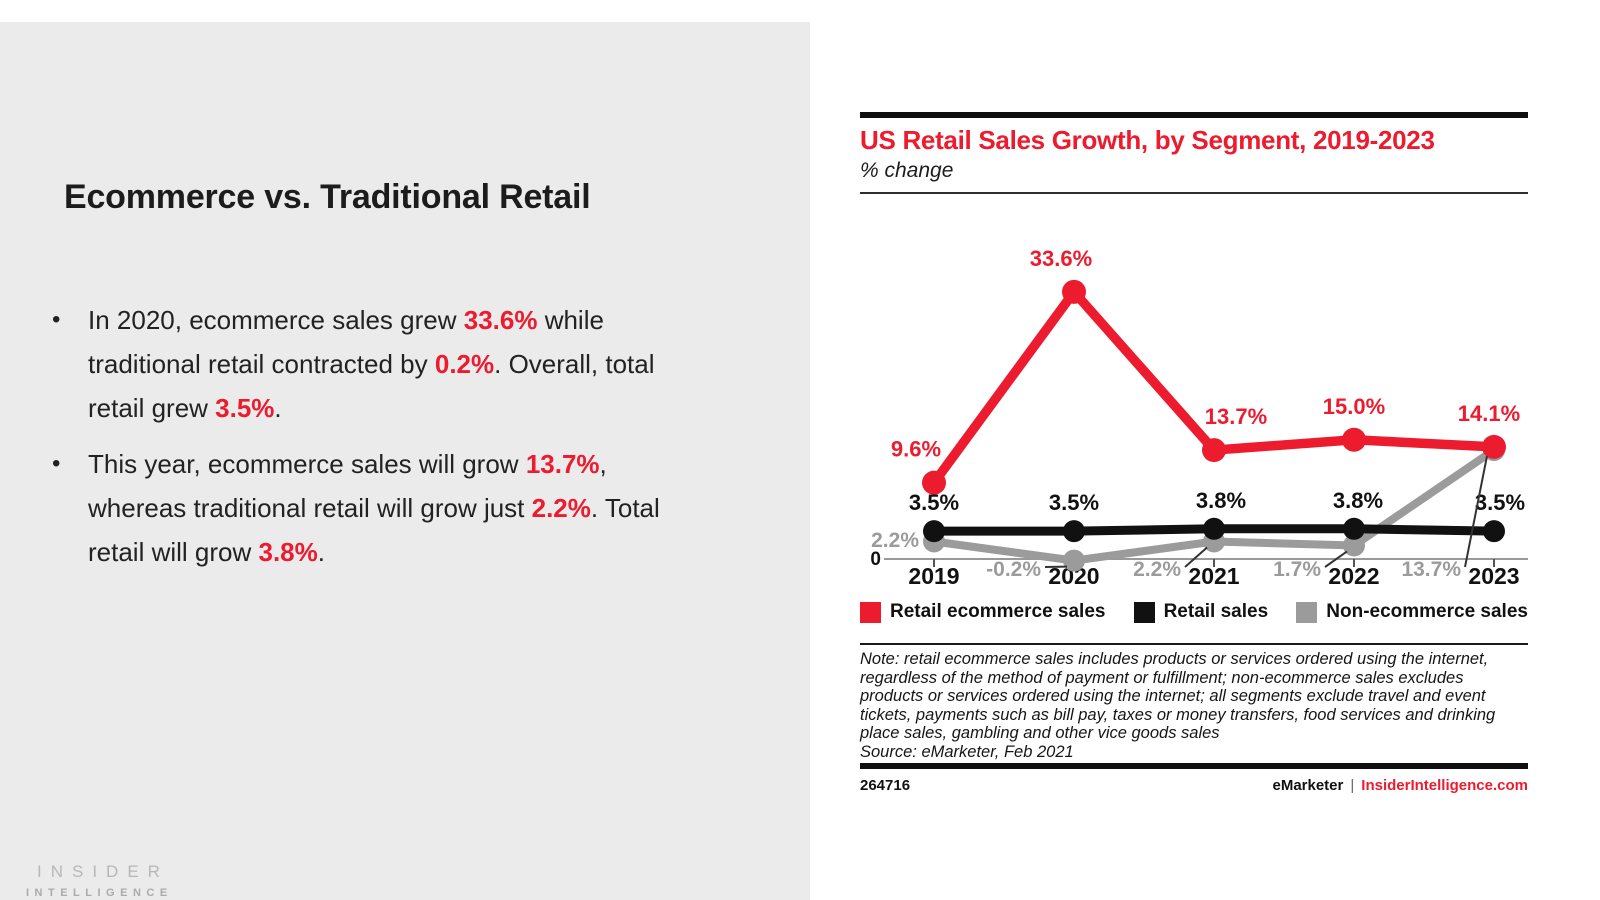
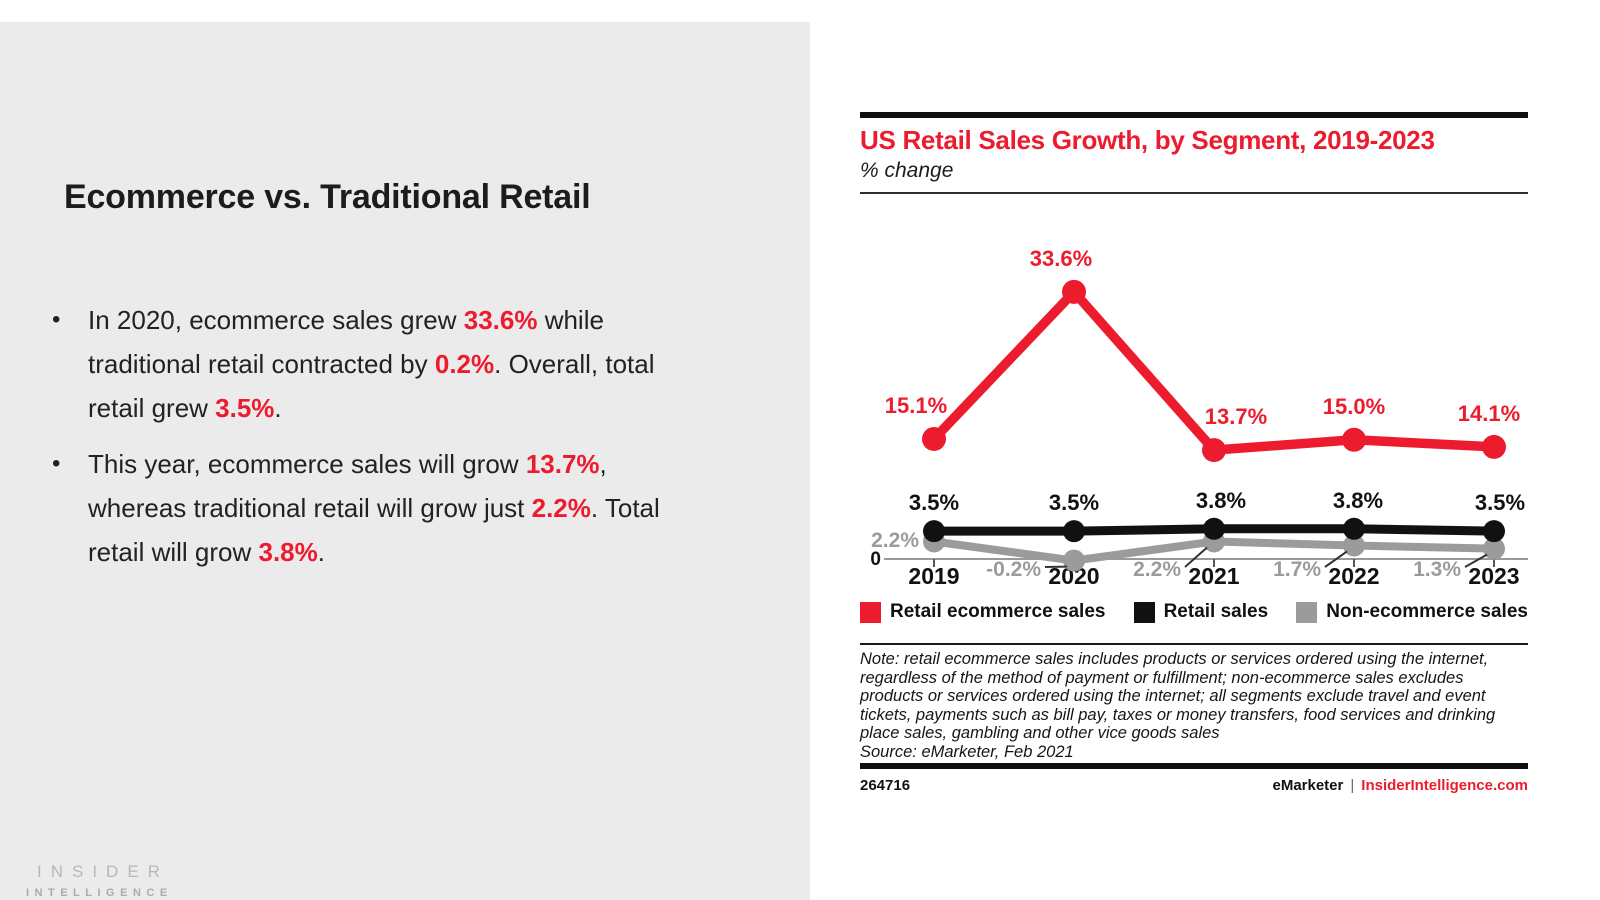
Retail ecommerce sales/2019: 9.6% -> 15.1%
Non-ecommerce sales/2023: 13.7% -> 1.3%
